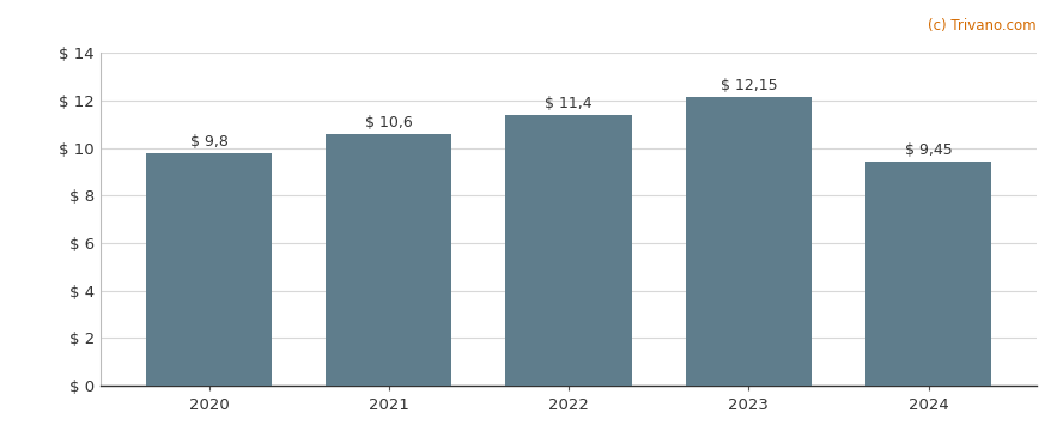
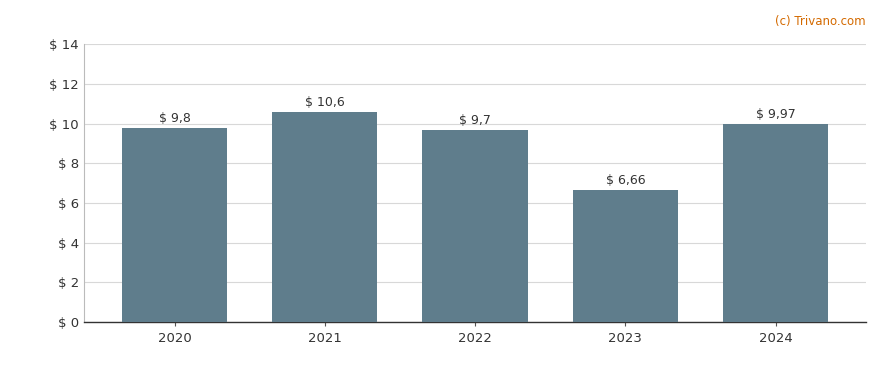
2022: 11,4 -> 9,7
2023: 12,15 -> 6,66
2024: 9,45 -> 9,97
